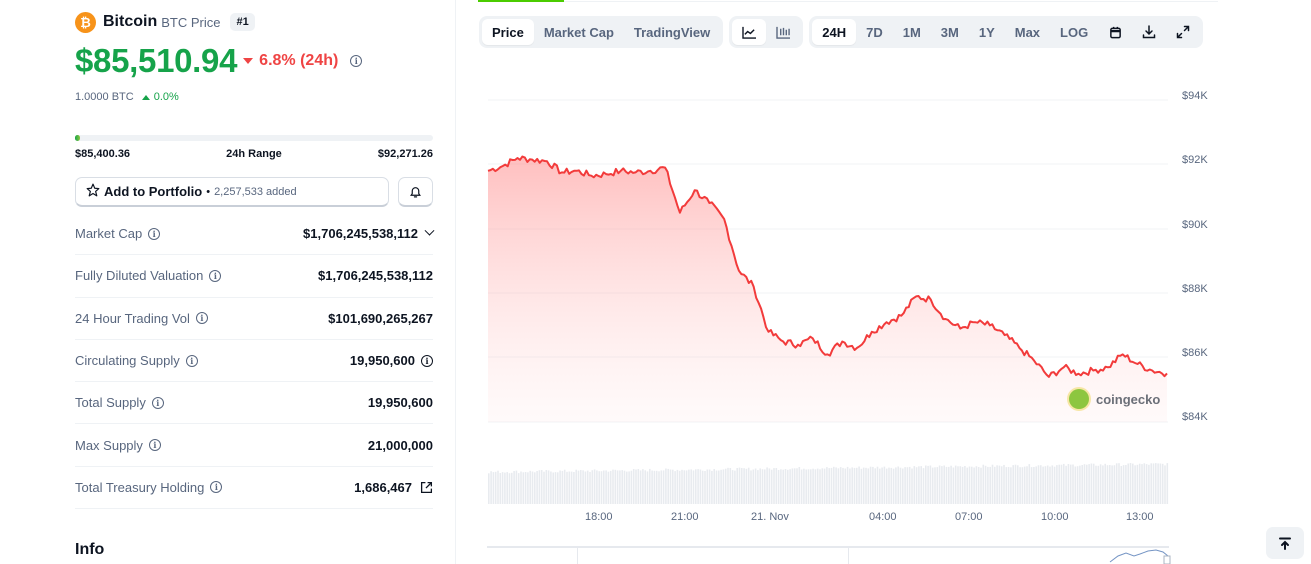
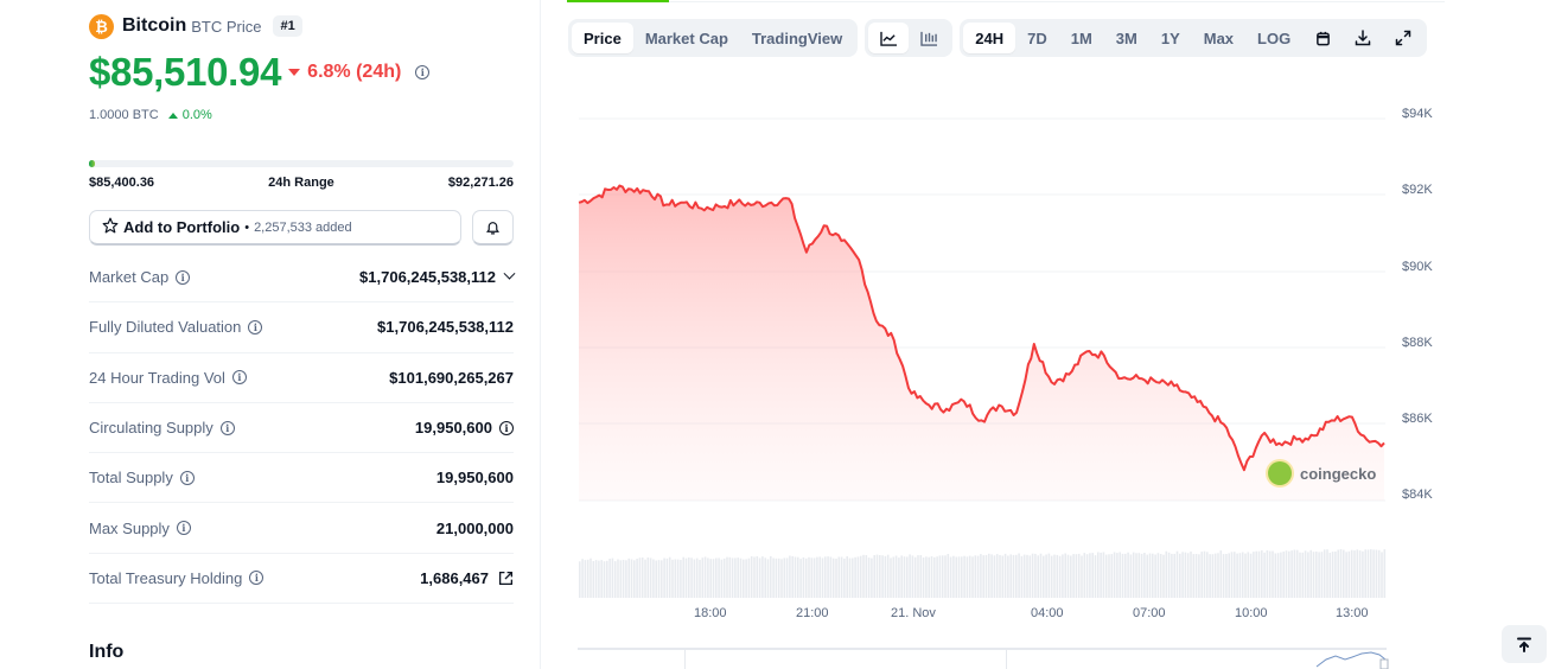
04:00: $86.8K -> $88.1K
07:00: $86.9K -> $87.2K
10:00: $85.4K -> $84.8K
13:00: $85.8K -> $86.2K
